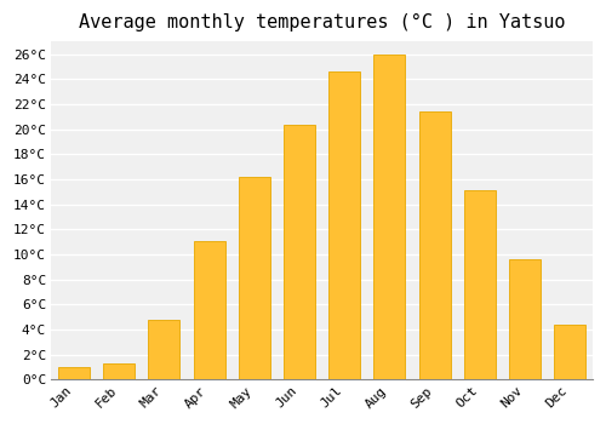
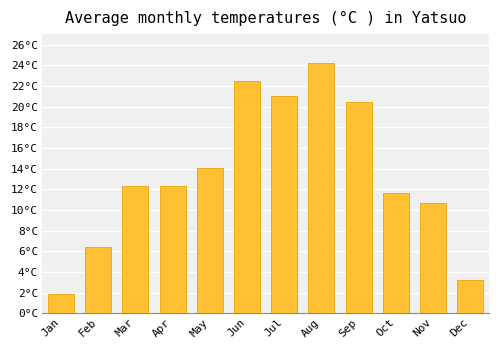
Jan: 1.0°C -> 1.9°C
Feb: 1.3°C -> 6.4°C
Mar: 4.8°C -> 12.3°C
Apr: 11.1°C -> 12.3°C
May: 16.2°C -> 14.1°C
Jun: 20.3°C -> 22.5°C
Jul: 24.6°C -> 21.0°C
Aug: 26.0°C -> 24.2°C
Sep: 21.4°C -> 20.4°C
Oct: 15.1°C -> 11.6°C
Nov: 9.6°C -> 10.7°C
Dec: 4.4°C -> 3.2°C
